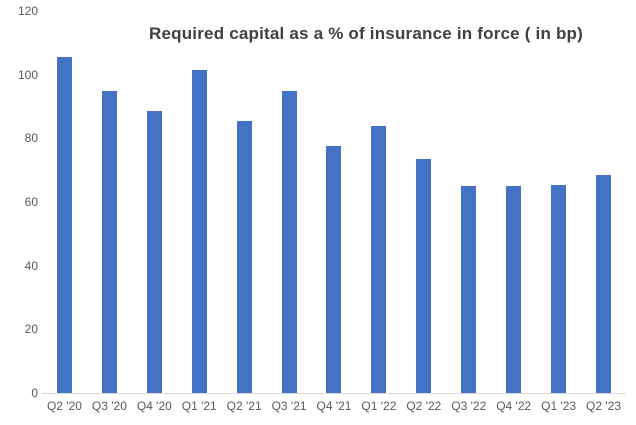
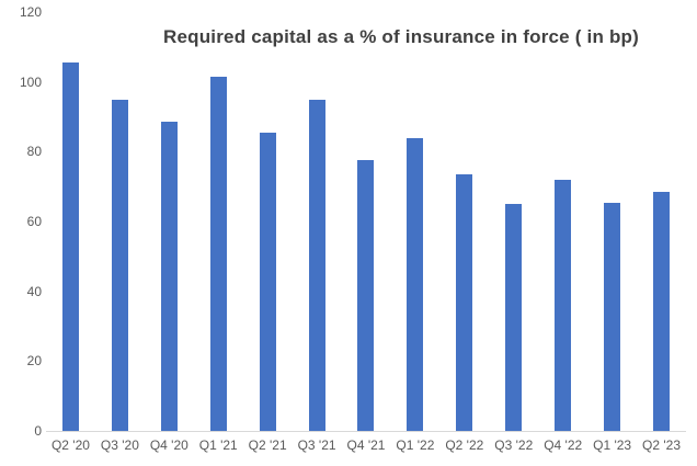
Q4 '22: 65 -> 72
